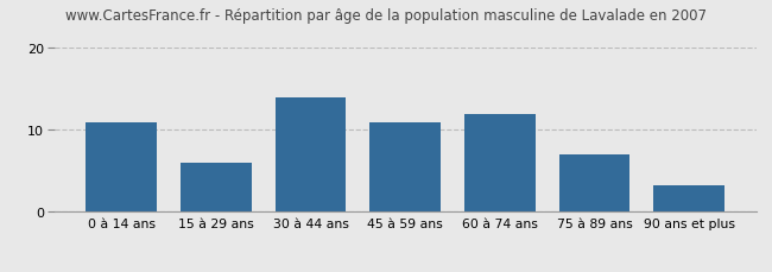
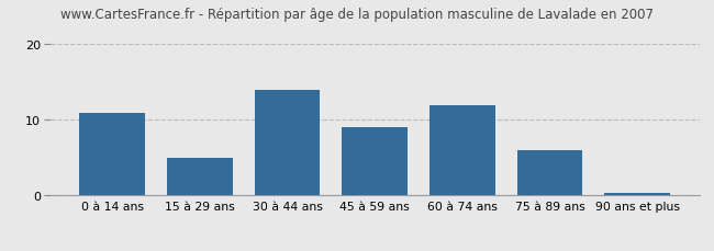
15 à 29 ans: 6.0 -> 5.0
45 à 59 ans: 11.0 -> 9.0
75 à 89 ans: 7.0 -> 6.0
90 ans et plus: 3.2 -> 0.4
